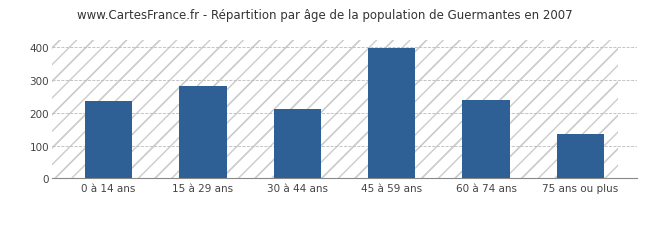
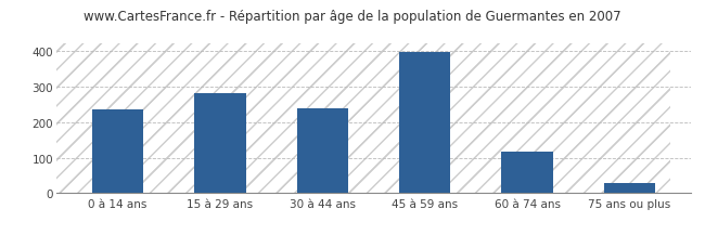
30 à 44 ans: 210 -> 238
60 à 74 ans: 240 -> 118
75 ans ou plus: 135 -> 30
